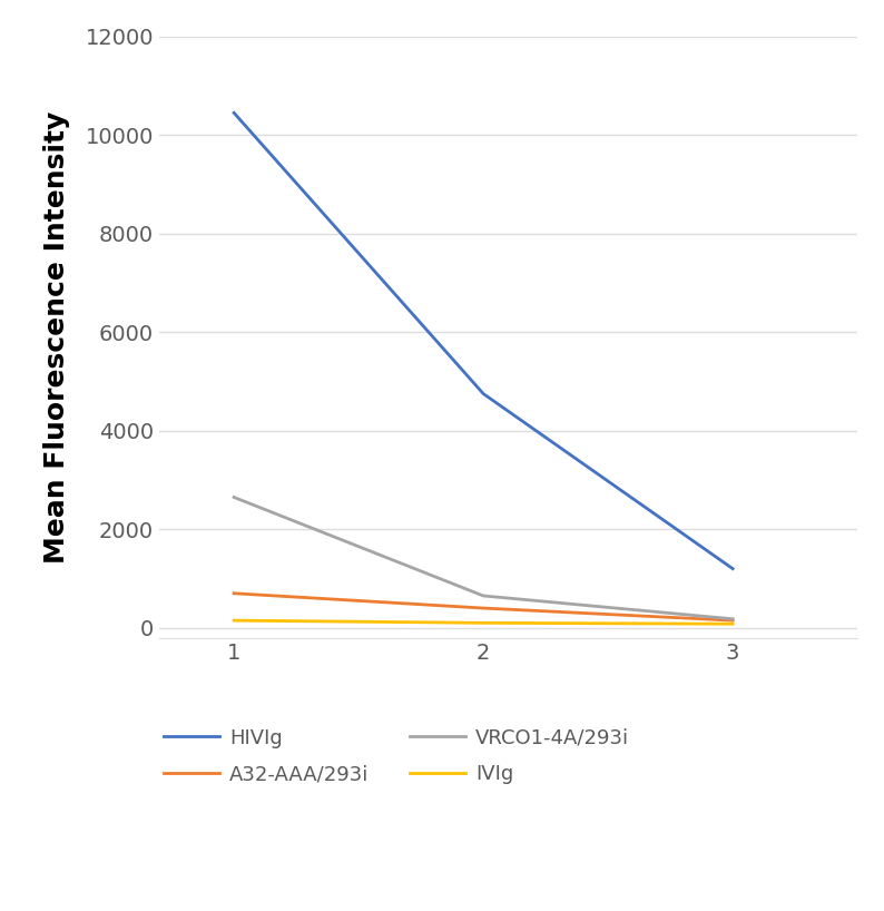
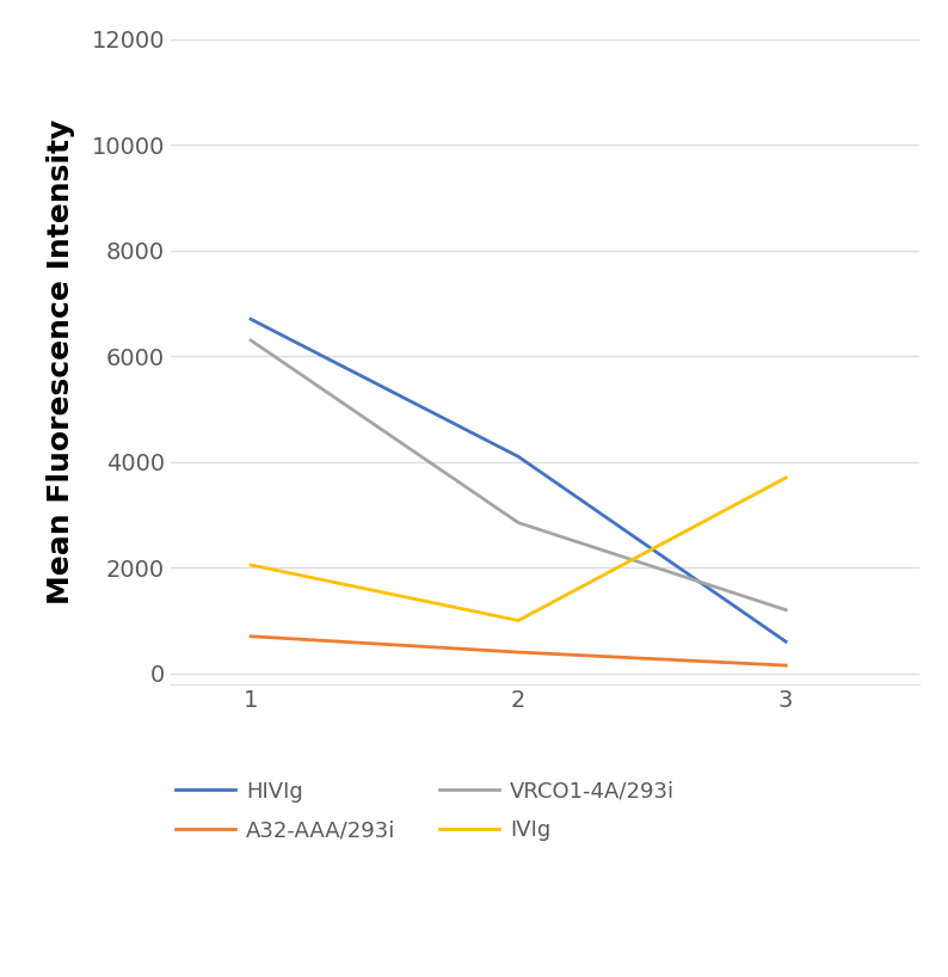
HIVIg/1: 10450 -> 6700
VRCO1-4A/293i/1: 2650 -> 6300
IVIg/1: 150 -> 2050
HIVIg/2: 4750 -> 4100
VRCO1-4A/293i/2: 650 -> 2850
IVIg/2: 100 -> 1000
HIVIg/3: 1200 -> 600
VRCO1-4A/293i/3: 180 -> 1200
IVIg/3: 80 -> 3700
